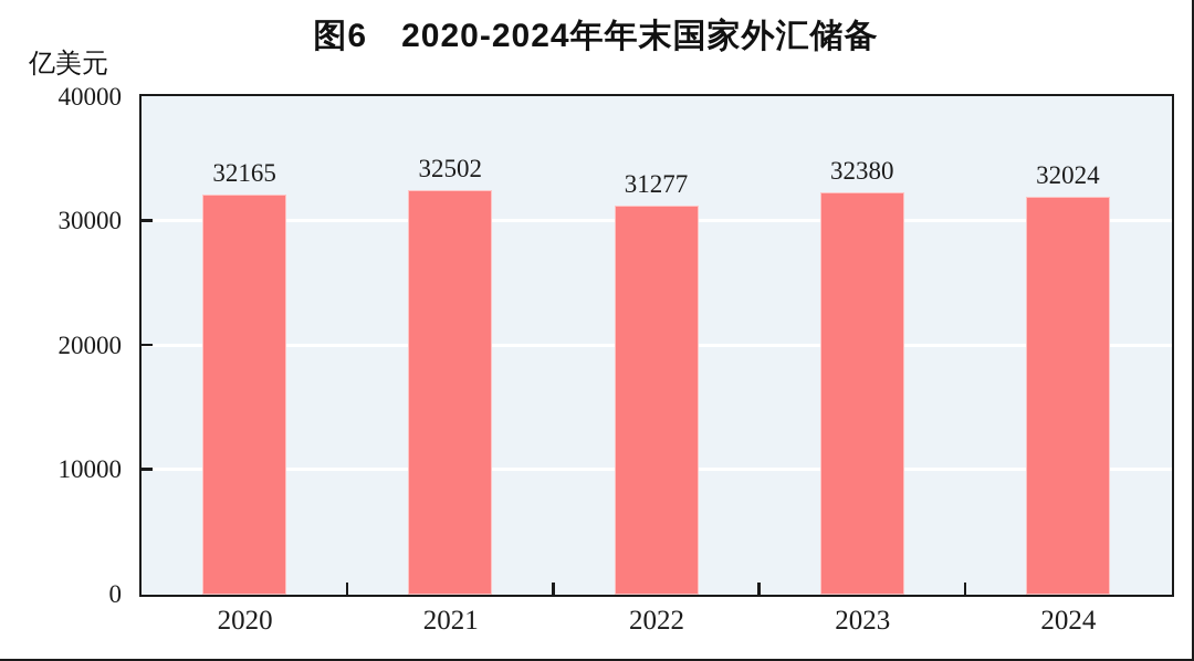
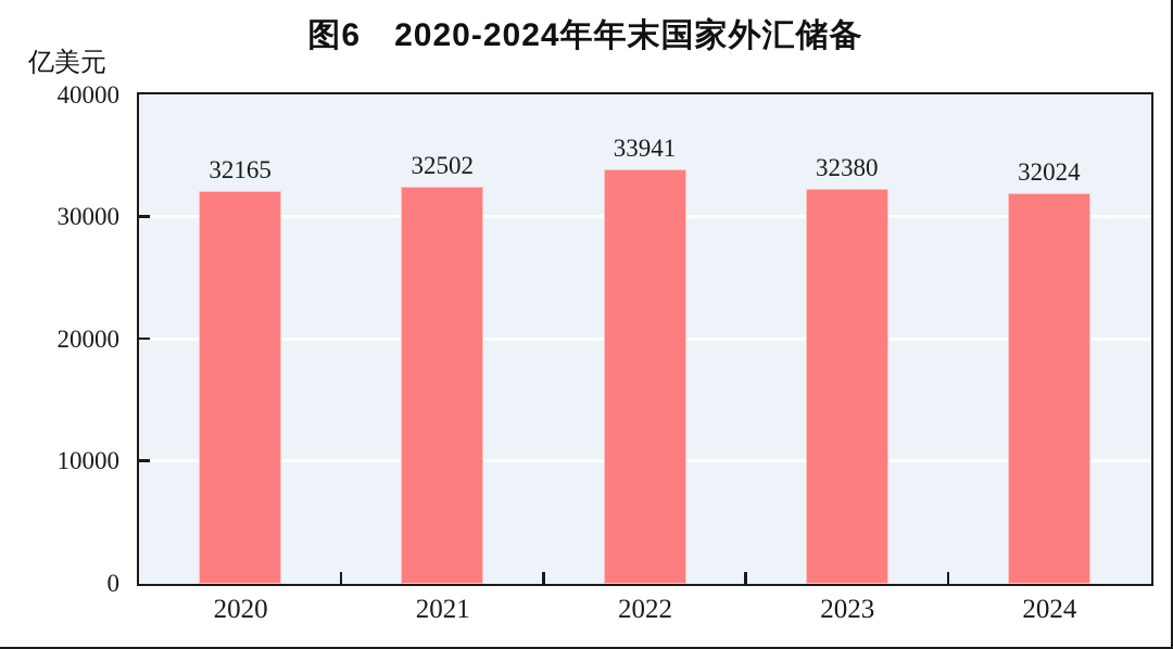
2022: 31277 -> 33941
